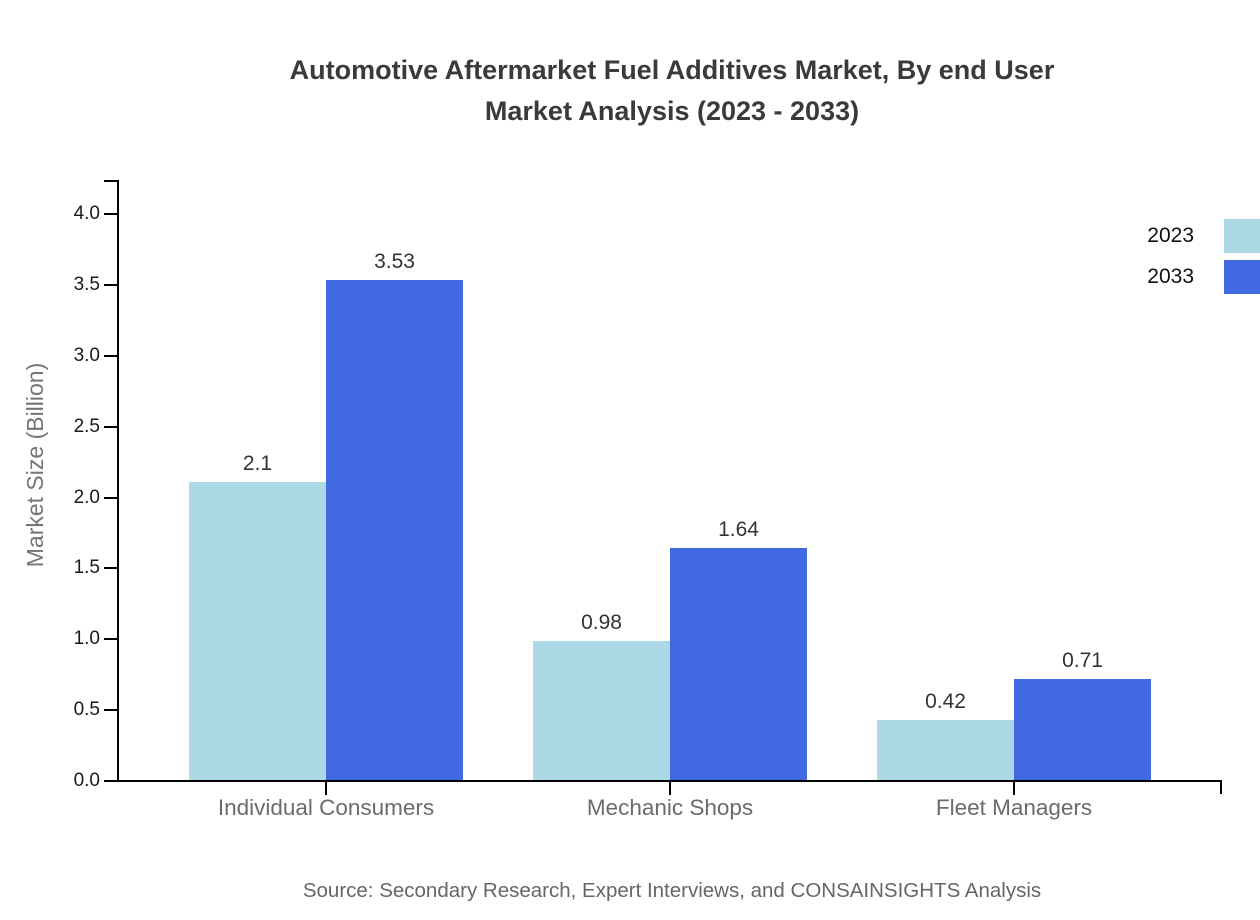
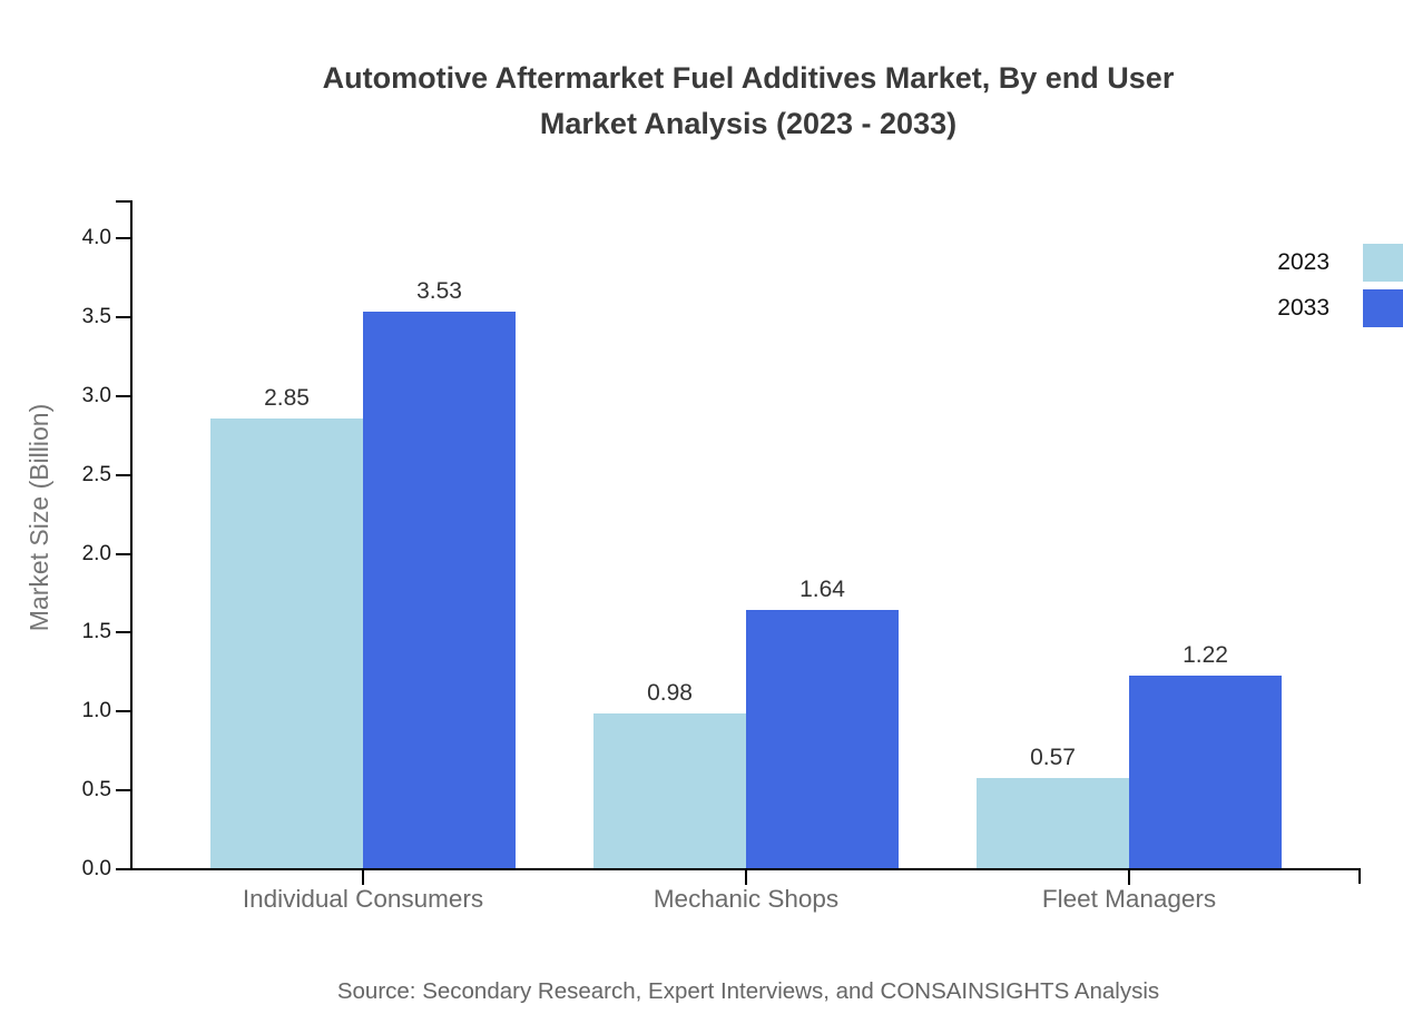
2023/Individual Consumers: 2.1 -> 2.85
2023/Fleet Managers: 0.42 -> 0.57
2033/Fleet Managers: 0.71 -> 1.22
